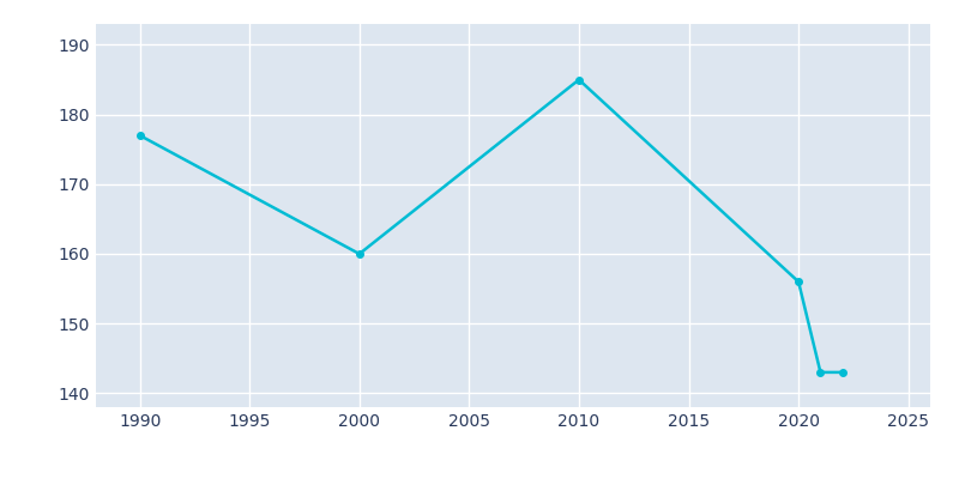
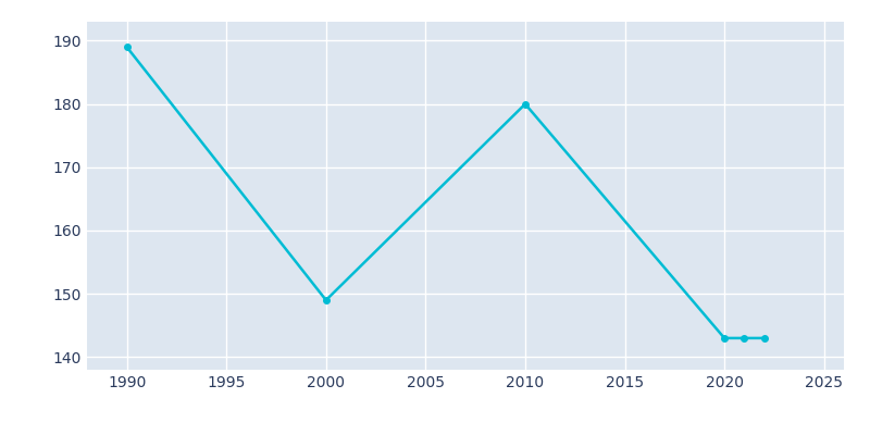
1990: 177 -> 189
2000: 160 -> 149
2010: 185 -> 180
2020: 156 -> 143
